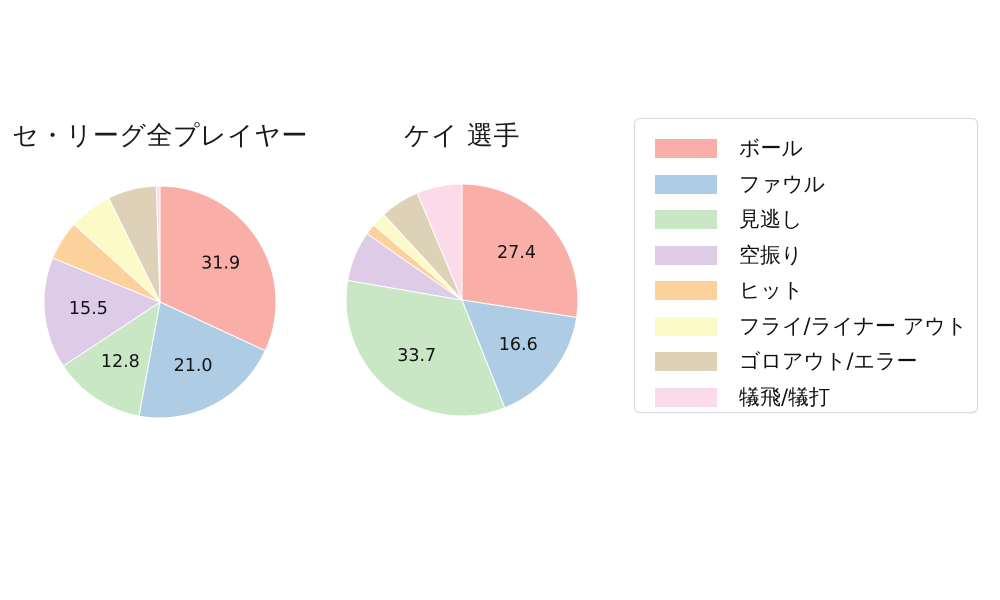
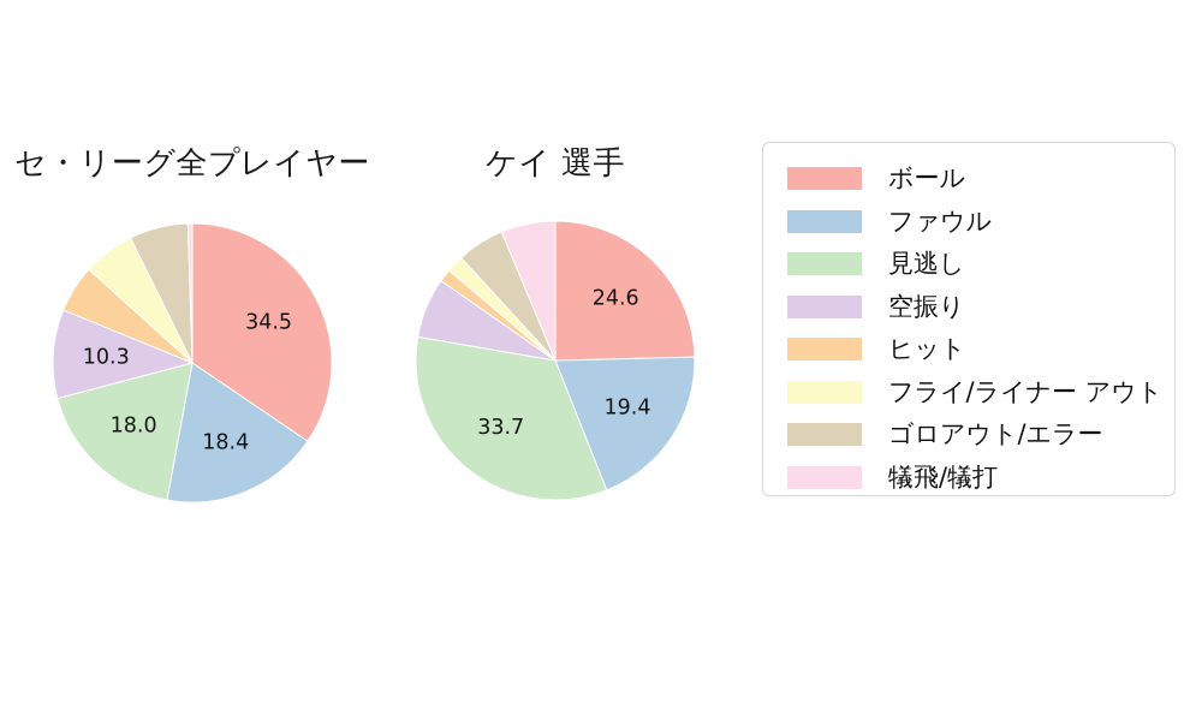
セ・リーグ全プレイヤー/ボール: 31.9 -> 34.5
セ・リーグ全プレイヤー/ファウル: 21.0 -> 18.4
セ・リーグ全プレイヤー/見逃し: 12.8 -> 18.0
セ・リーグ全プレイヤー/空振り: 15.5 -> 10.3
ケイ 選手/ボール: 27.4 -> 24.6
ケイ 選手/ファウル: 16.6 -> 19.4
